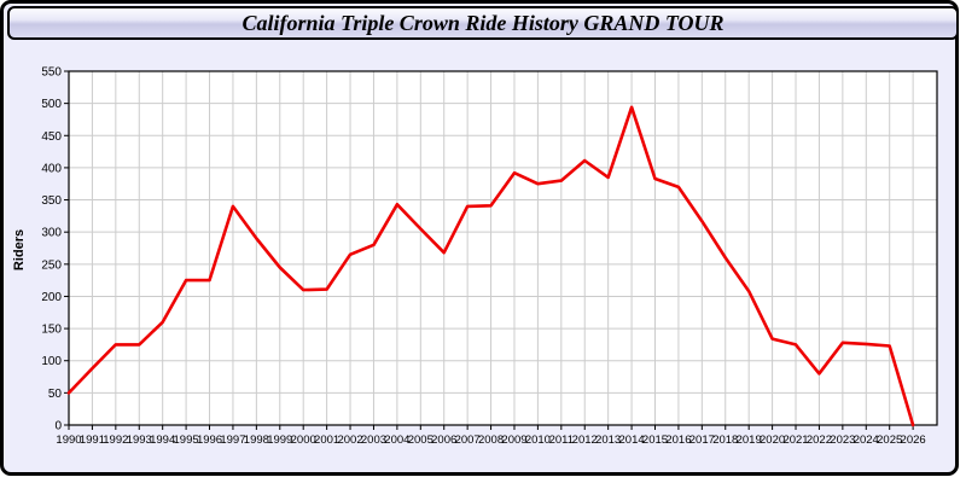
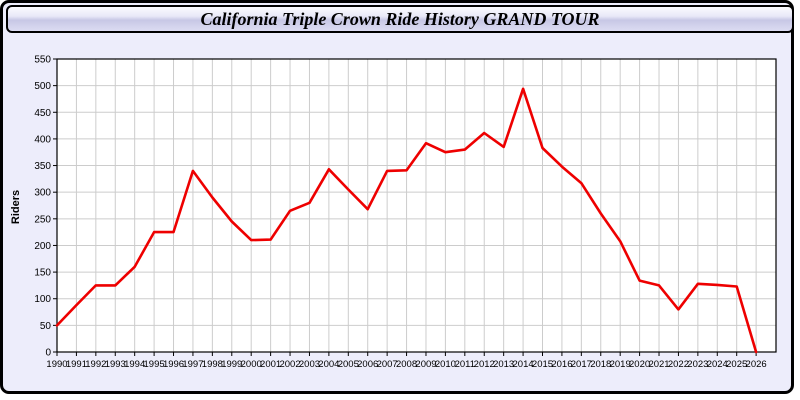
2016: 370 -> 350
